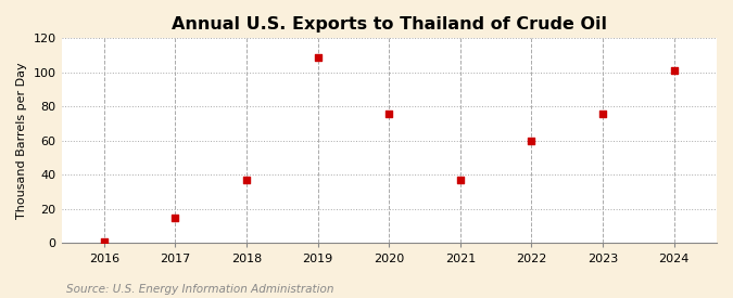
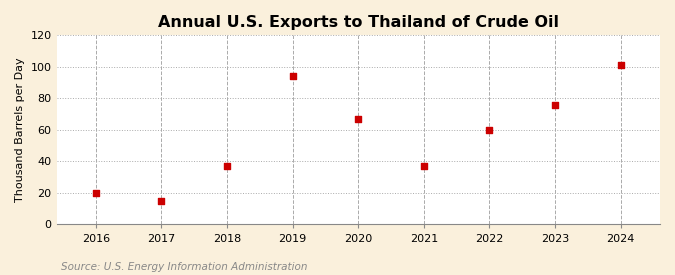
2016: 1 -> 20
2019: 109 -> 94
2020: 76 -> 67
